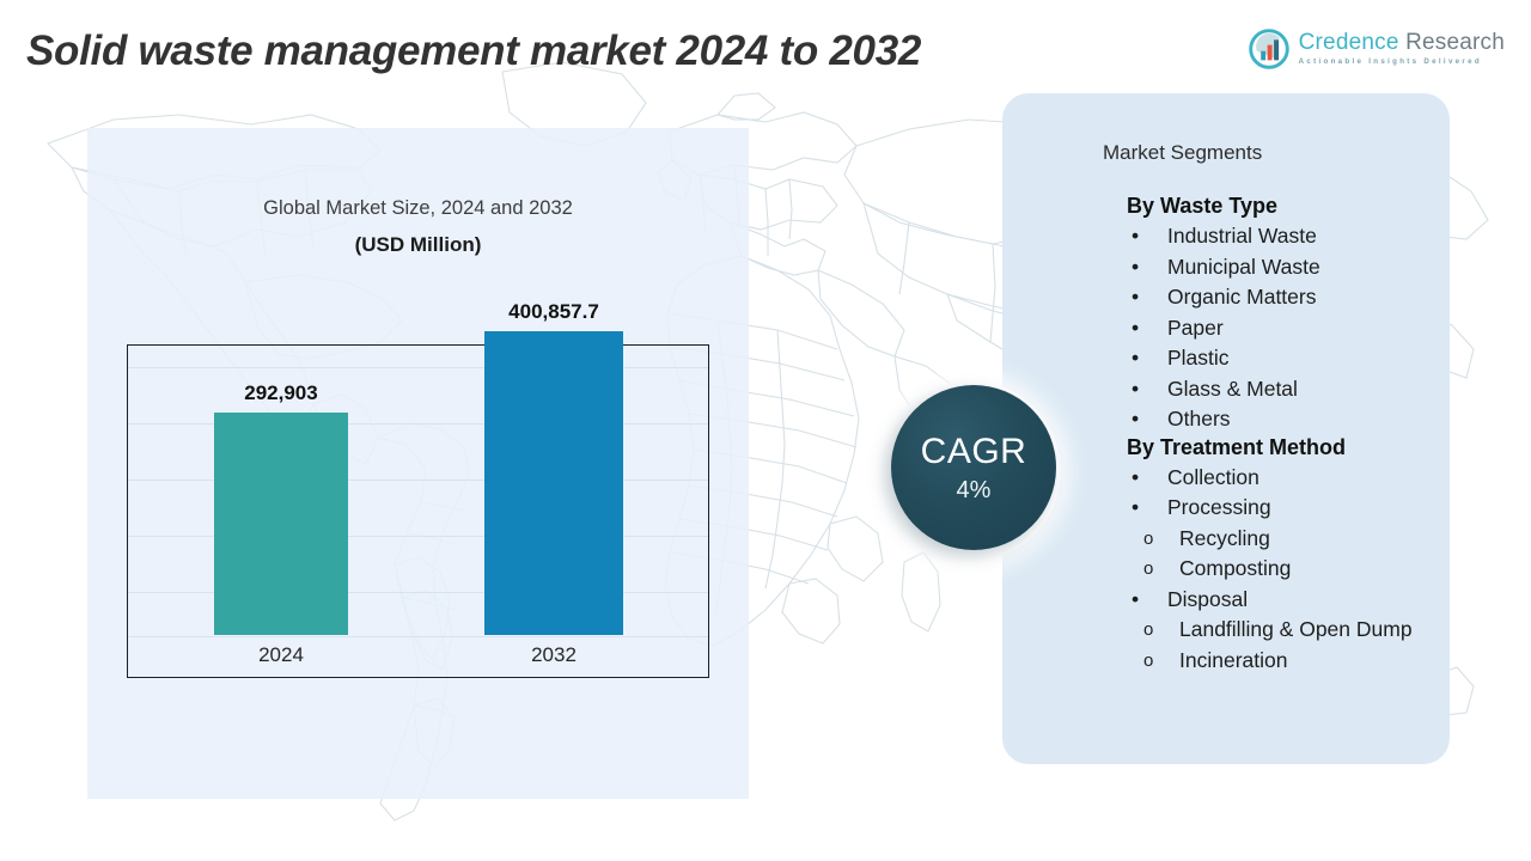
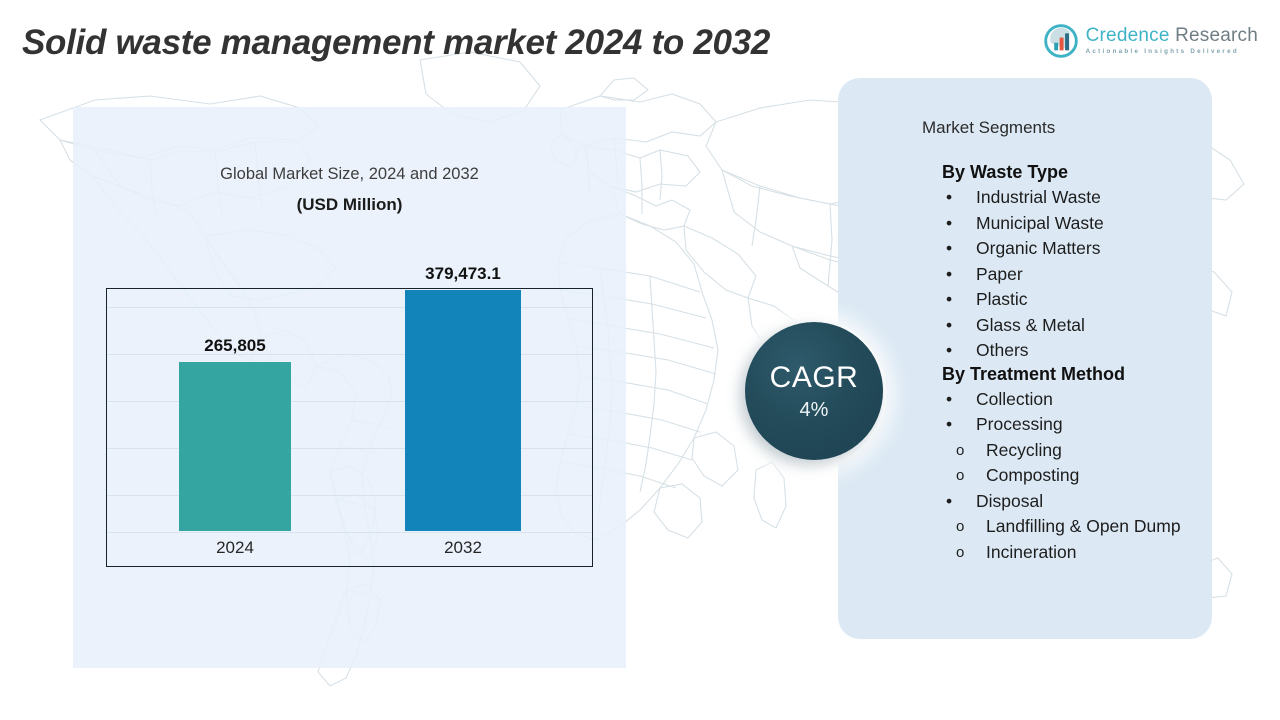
2024: 292,903 -> 265,805
2032: 400,857.7 -> 379,473.1
